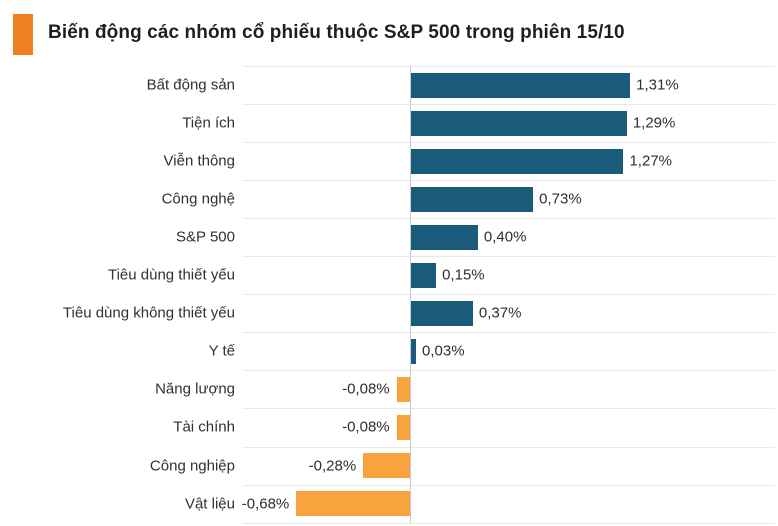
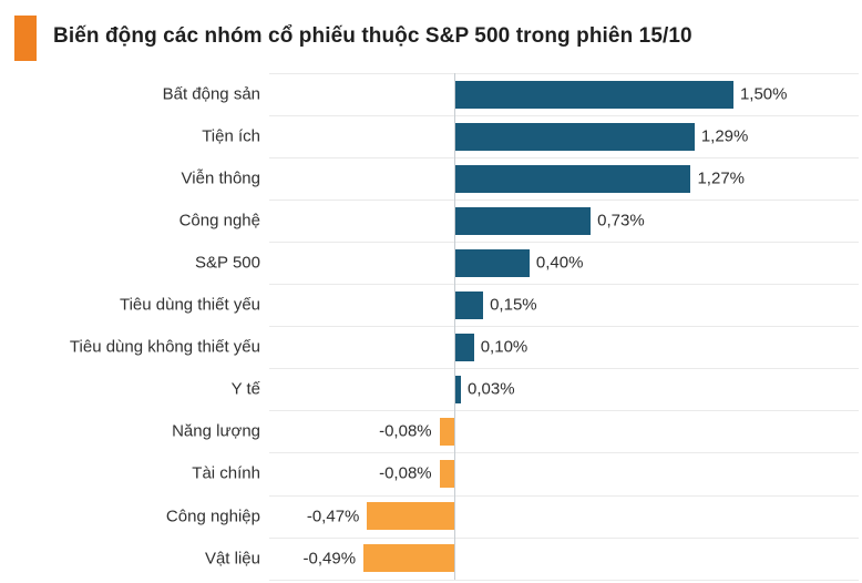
Bất động sản: 1,31% -> 1,50%
Tiêu dùng không thiết yếu: 0,37% -> 0,10%
Công nghiệp: -0,28% -> -0,47%
Vật liệu: -0,68% -> -0,49%
